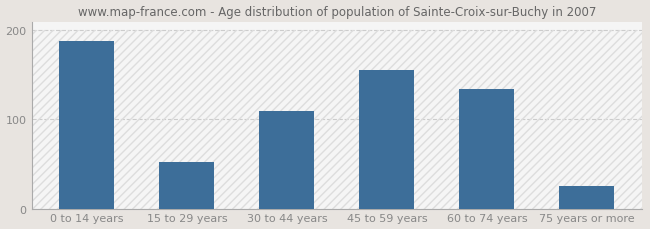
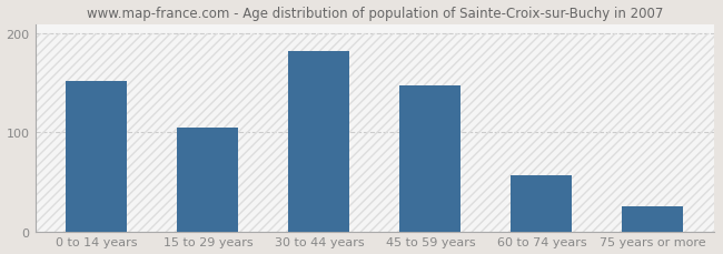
0 to 14 years: 188 -> 152
15 to 29 years: 52 -> 105
30 to 44 years: 110 -> 182
45 to 59 years: 156 -> 148
60 to 74 years: 134 -> 57
